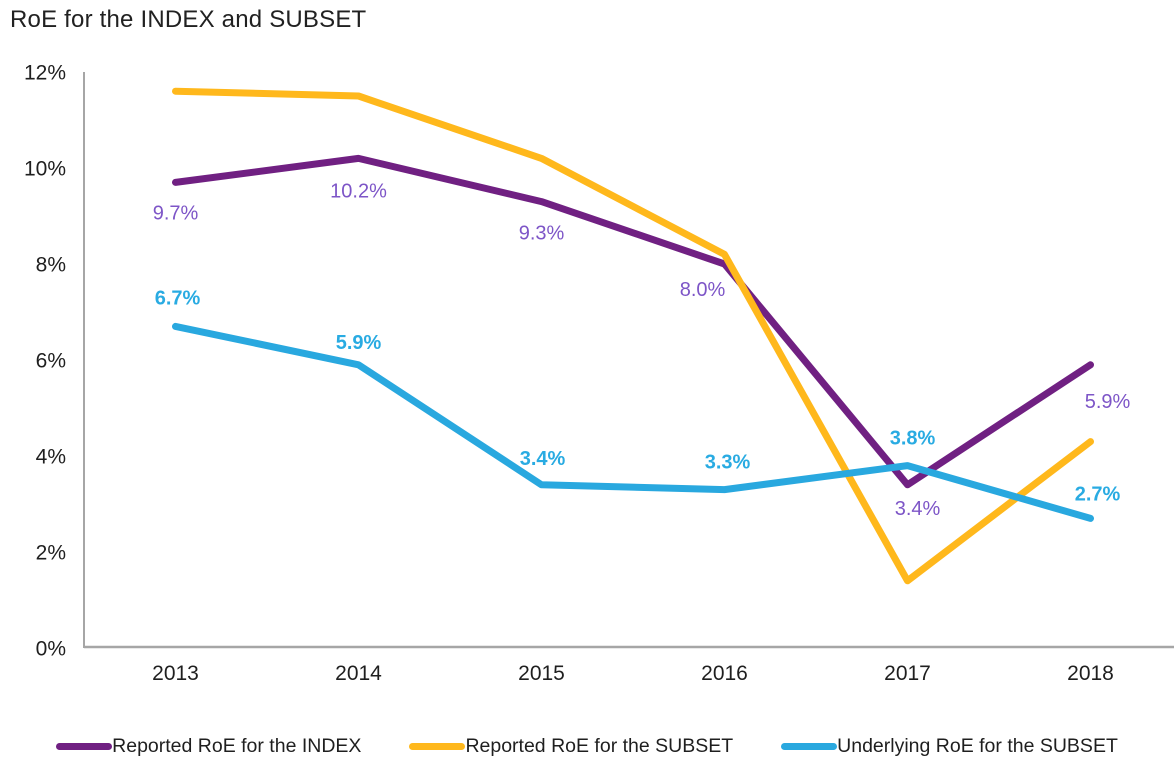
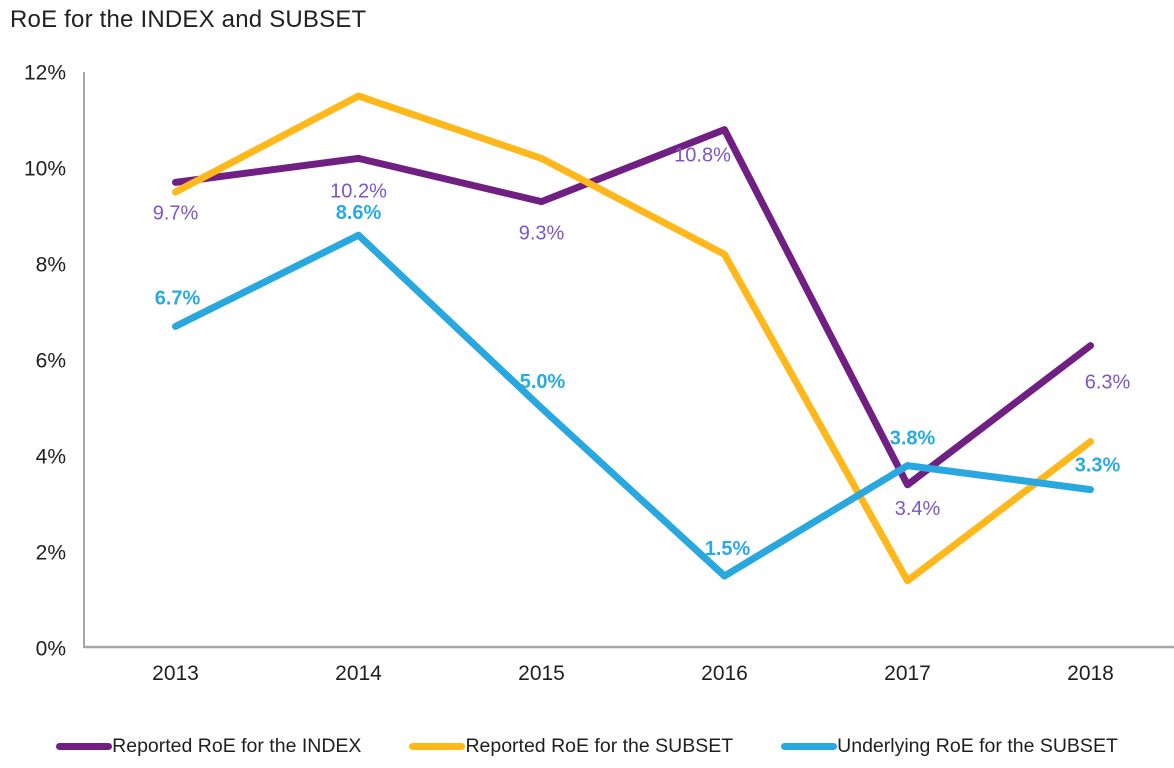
Reported RoE for the SUBSET/2013: 11.6% -> 9.5%
Underlying RoE for the SUBSET/2014: 5.9% -> 8.6%
Underlying RoE for the SUBSET/2015: 3.4% -> 5.0%
Reported RoE for the INDEX/2016: 8.0% -> 10.8%
Underlying RoE for the SUBSET/2016: 3.3% -> 1.5%
Reported RoE for the INDEX/2018: 5.9% -> 6.3%
Underlying RoE for the SUBSET/2018: 2.7% -> 3.3%
